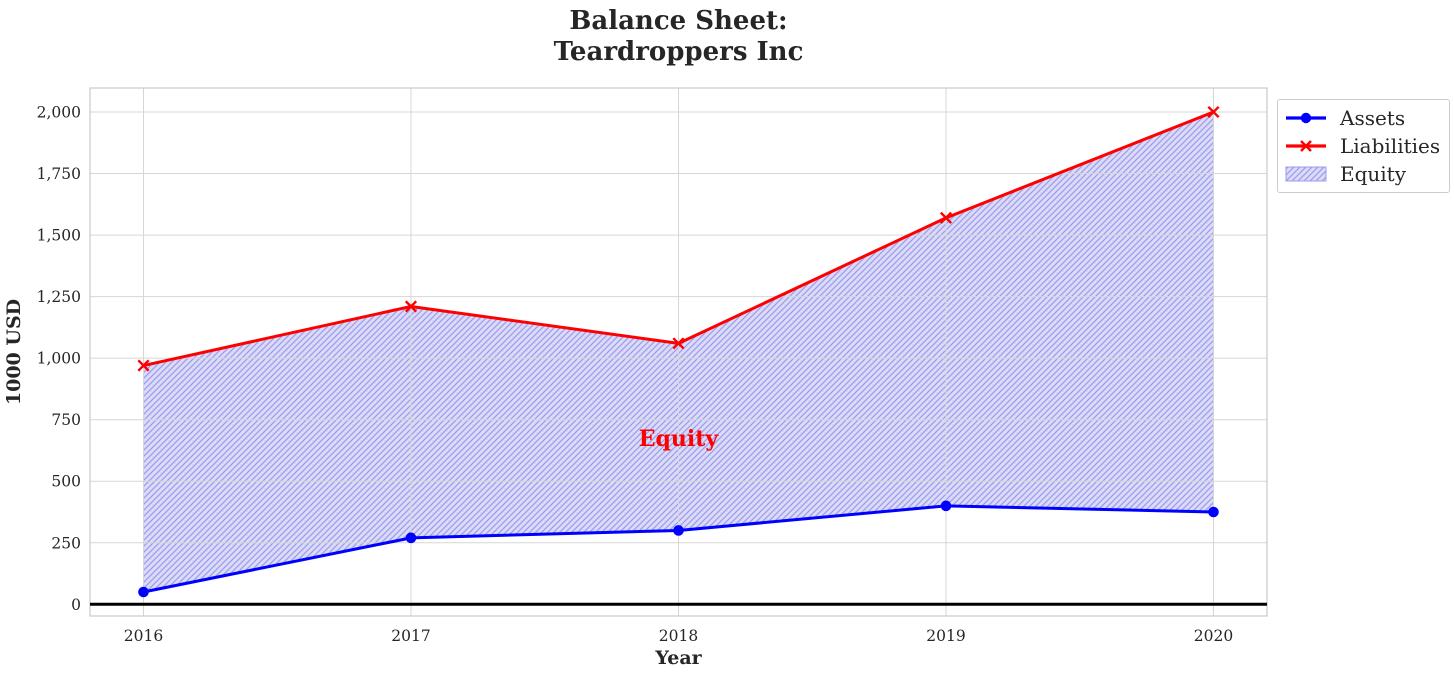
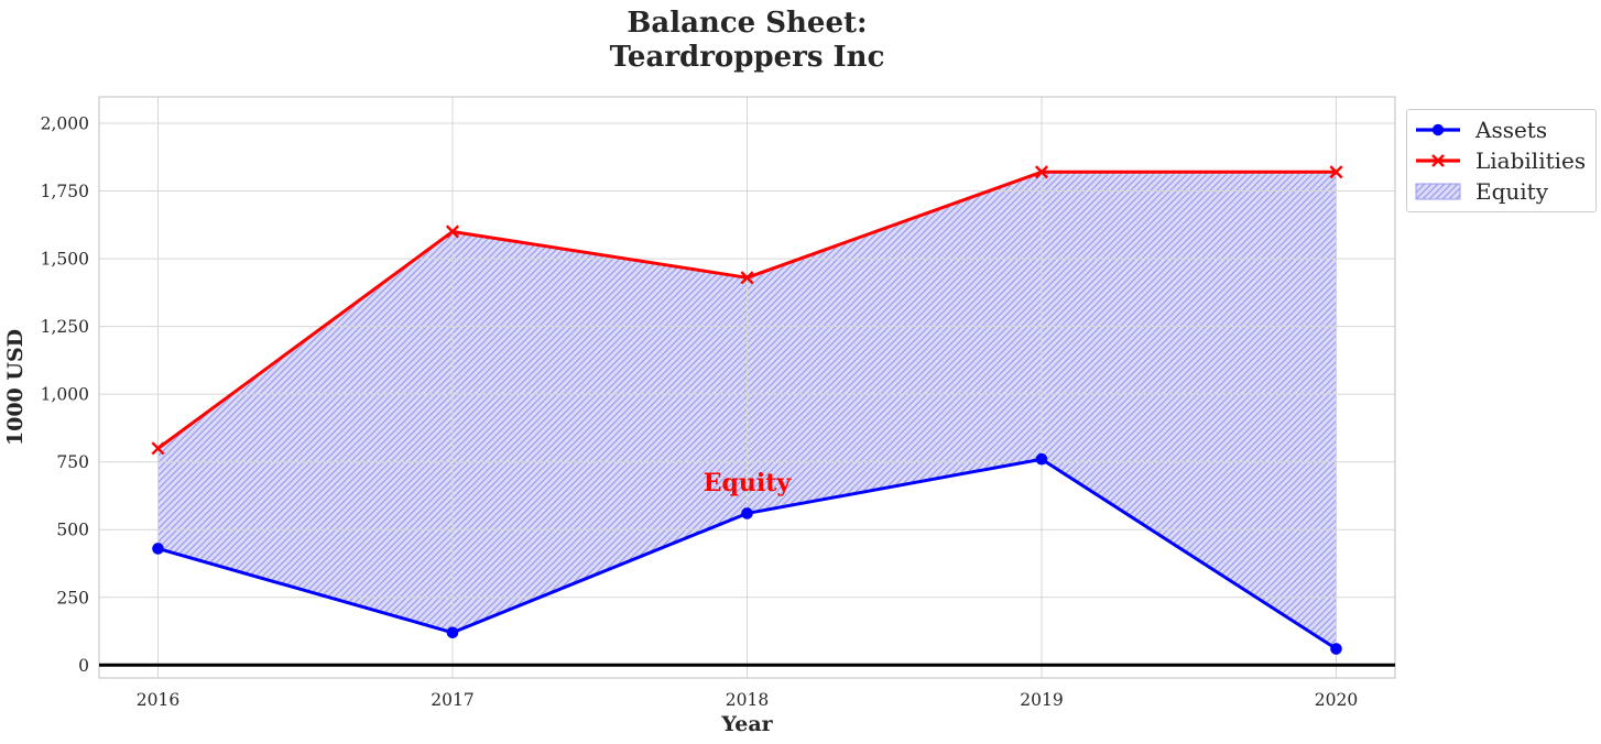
Assets/2016: 50 -> 430
Liabilities/2016: 970 -> 800
Assets/2017: 270 -> 120
Liabilities/2017: 1210 -> 1600
Assets/2018: 300 -> 560
Liabilities/2018: 1060 -> 1430
Assets/2019: 400 -> 760
Liabilities/2019: 1570 -> 1820
Assets/2020: 380 -> 60
Liabilities/2020: 2000 -> 1820
